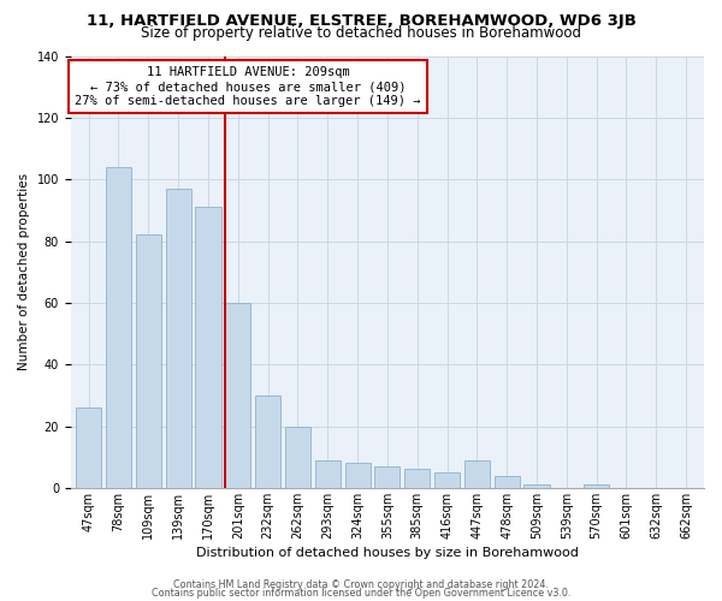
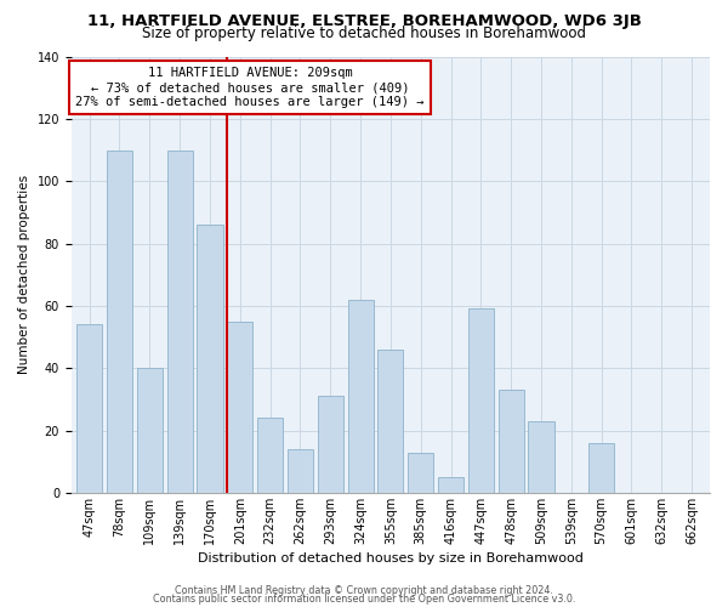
47sqm: 26 -> 54
78sqm: 104 -> 110
109sqm: 82 -> 40
139sqm: 97 -> 110
170sqm: 91 -> 86
201sqm: 60 -> 55
232sqm: 30 -> 24
262sqm: 20 -> 14
293sqm: 9 -> 31
324sqm: 8 -> 62
355sqm: 7 -> 46
385sqm: 6 -> 13
447sqm: 9 -> 59
478sqm: 4 -> 33
509sqm: 1 -> 23
570sqm: 1 -> 16
